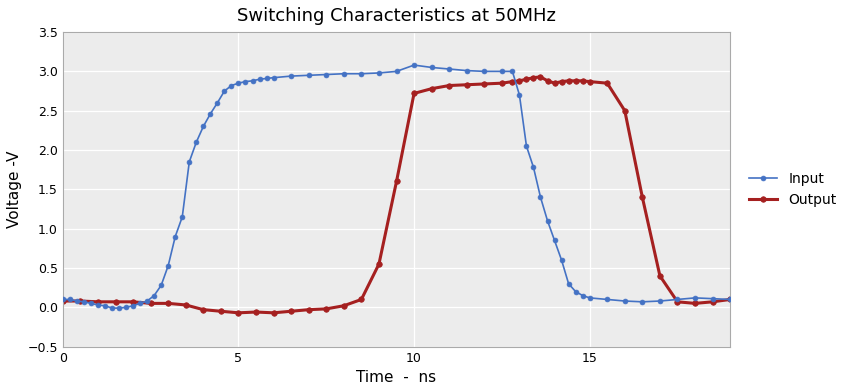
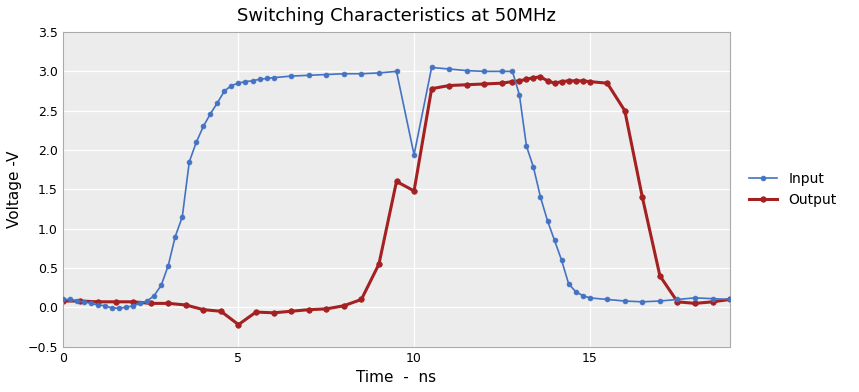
Output/5: -0.07 -> -0.22
Input/10: 3.08 -> 1.94
Output/10: 2.72 -> 1.48
